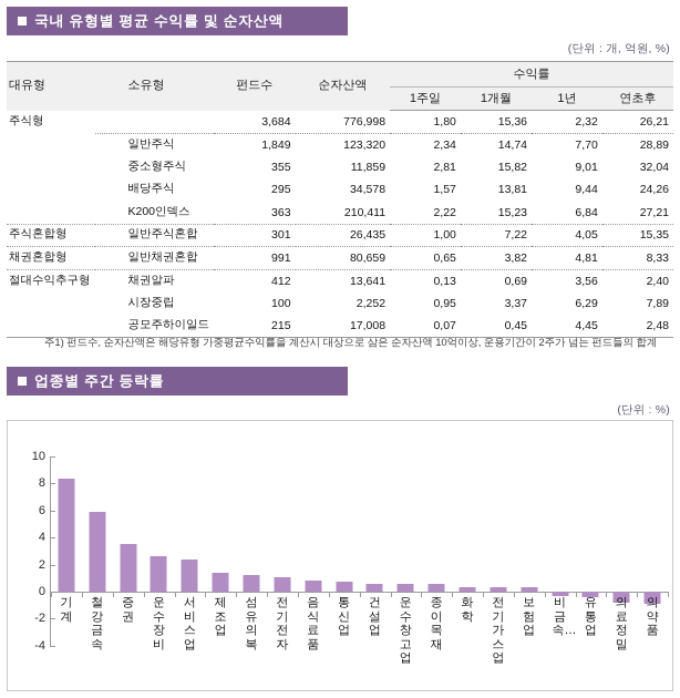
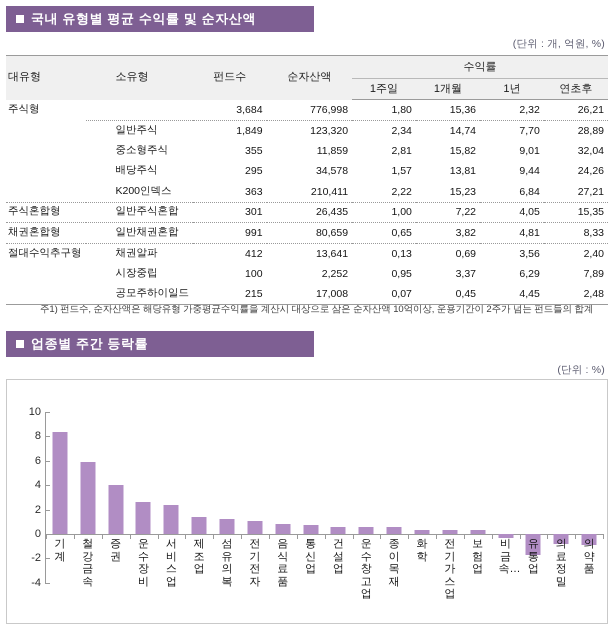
증권: 3.5 -> 4.0
유통업: -0.4 -> -1.7
